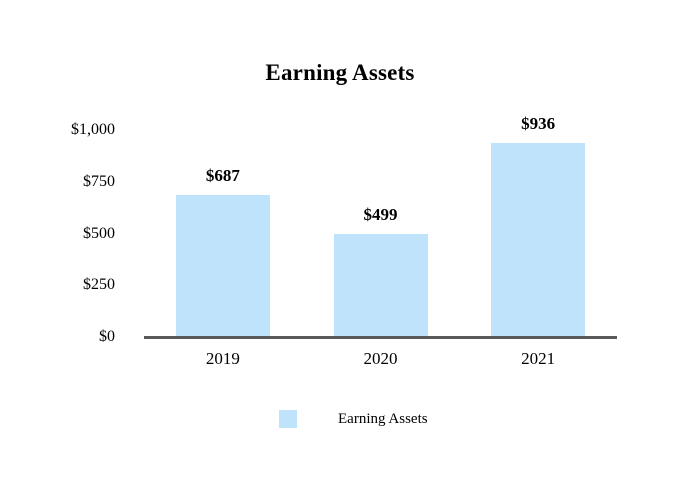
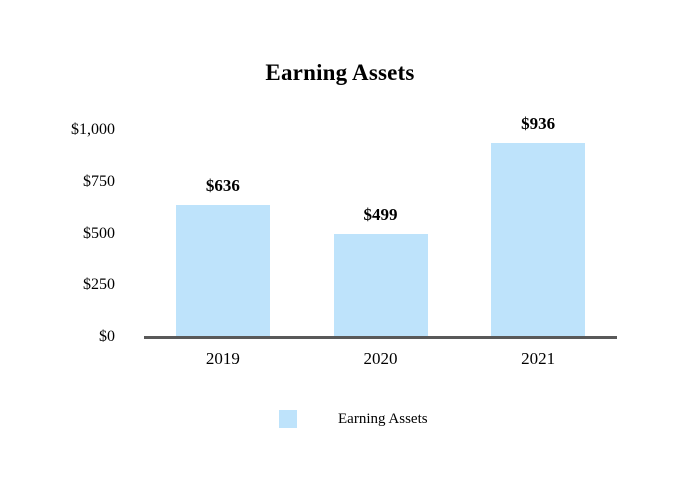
2019: $687 -> $636
